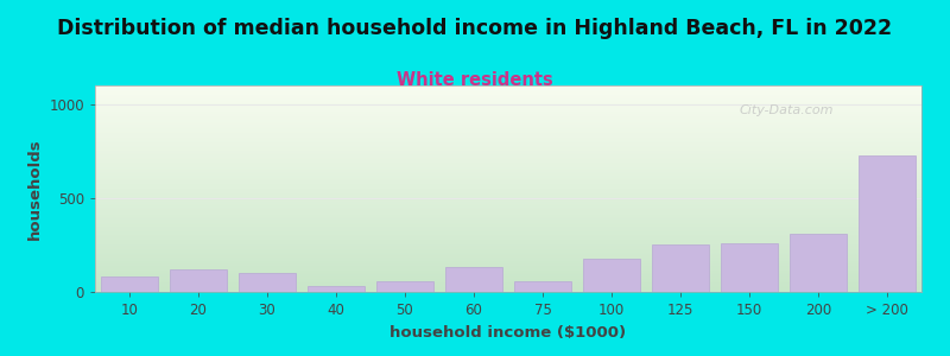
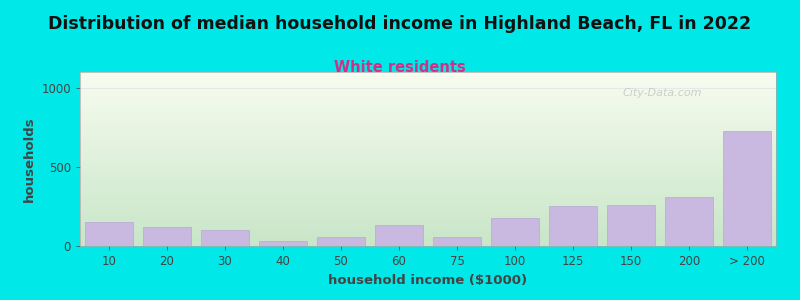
10: 80 -> 150
